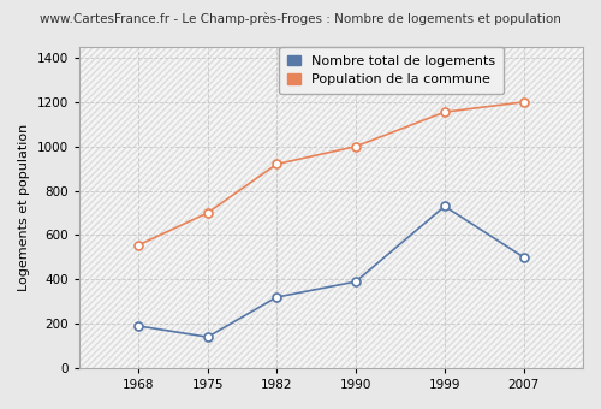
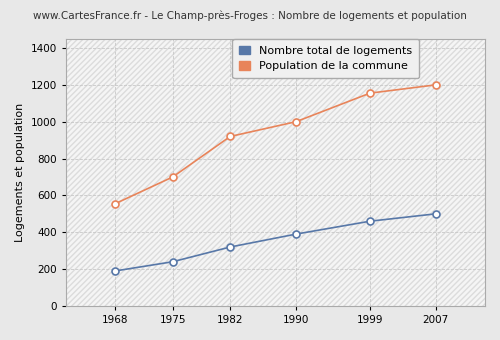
Nombre total de logements/1975: 140 -> 240
Nombre total de logements/1999: 730 -> 460
